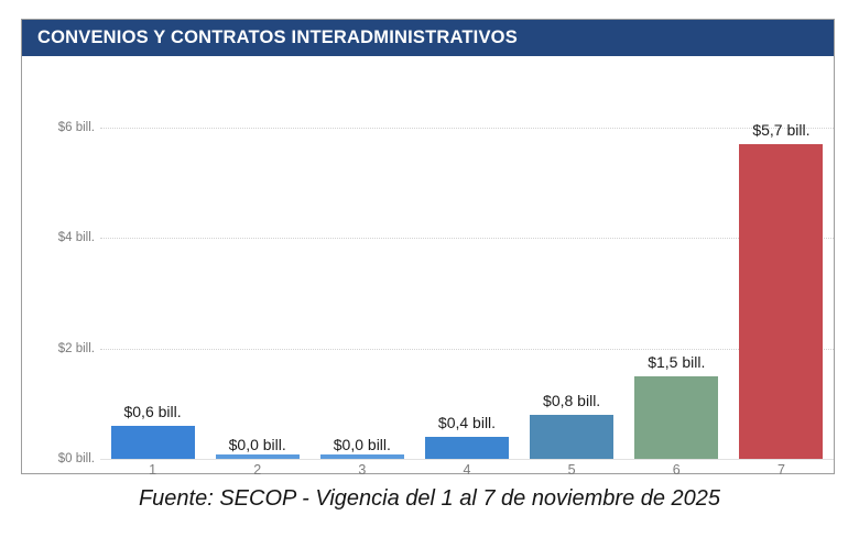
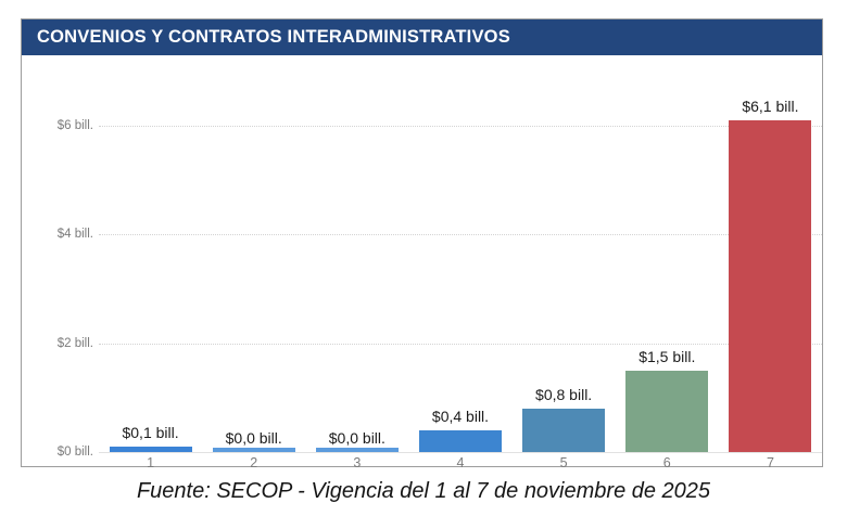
1: $0,6 -> $0,1
7: $5,7 -> $6,1
